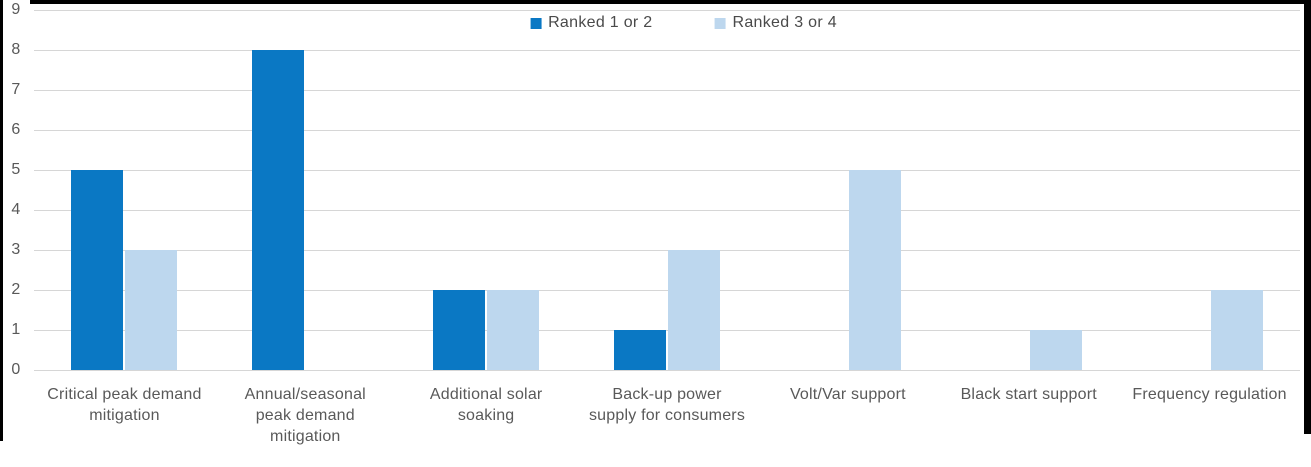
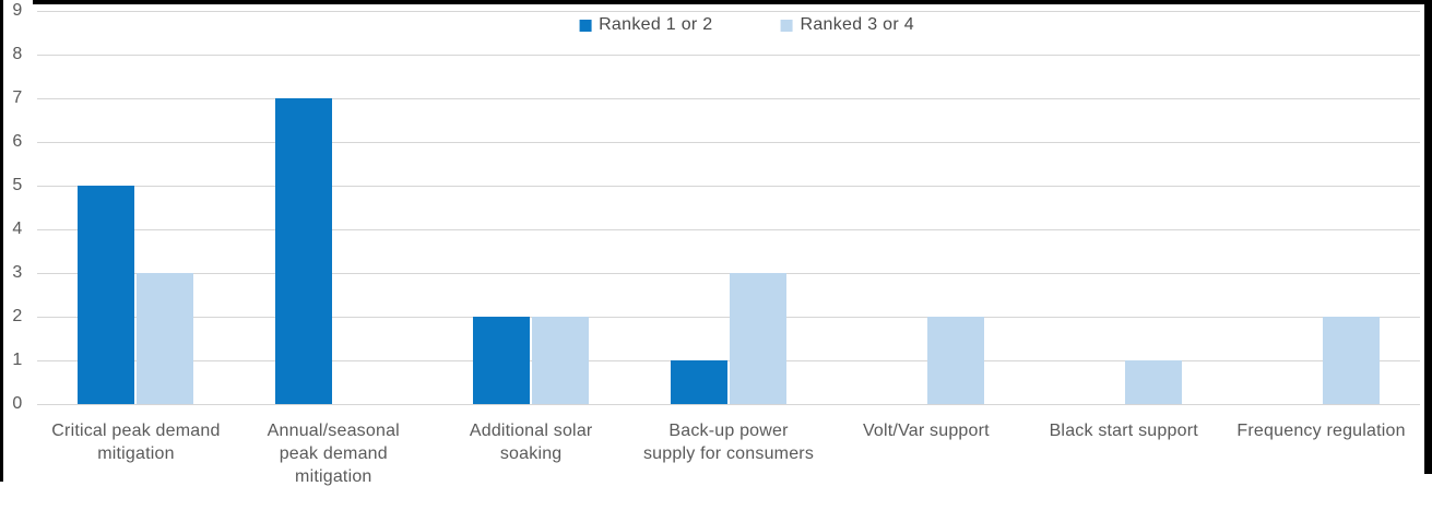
Ranked 1 or 2/Annual/seasonal peak demand mitigation: 8 -> 7
Ranked 3 or 4/Volt/Var support: 5 -> 2
